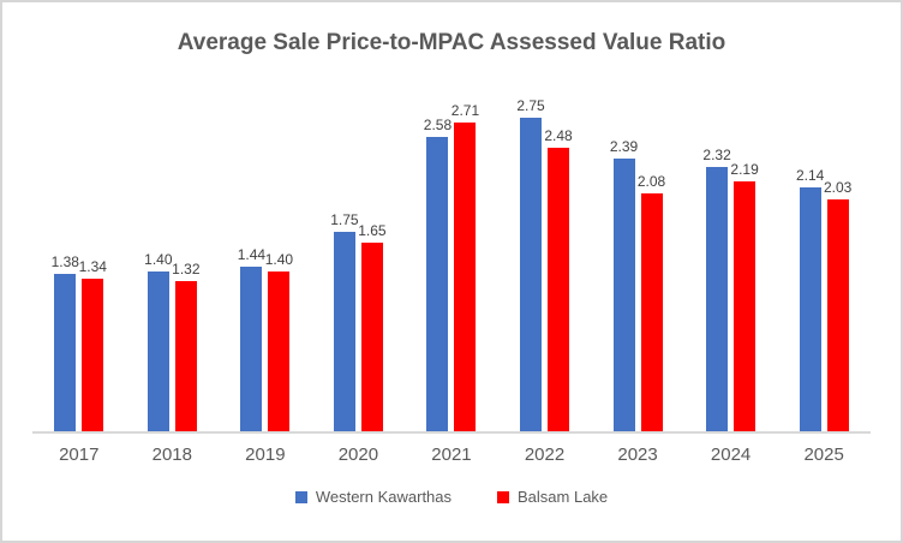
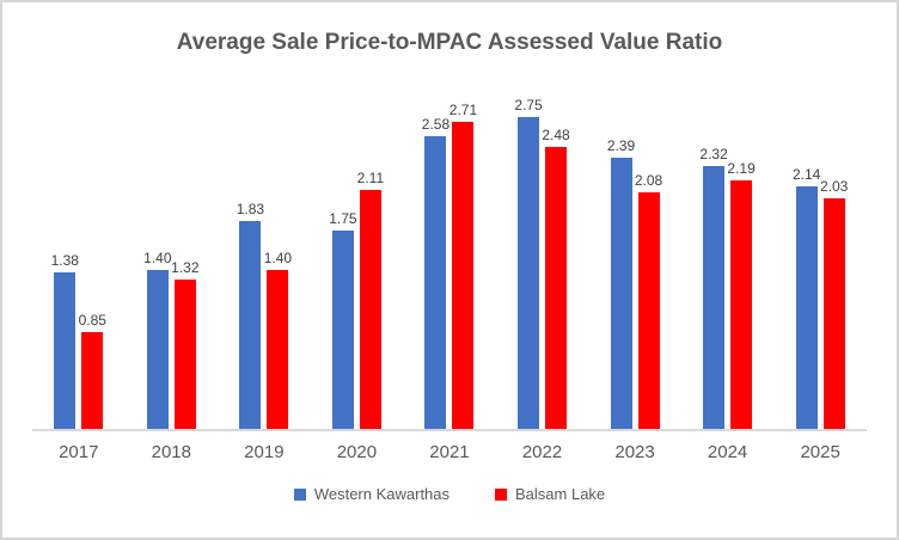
Balsam Lake/2017: 1.34 -> 0.85
Western Kawarthas/2019: 1.44 -> 1.83
Balsam Lake/2020: 1.65 -> 2.11
